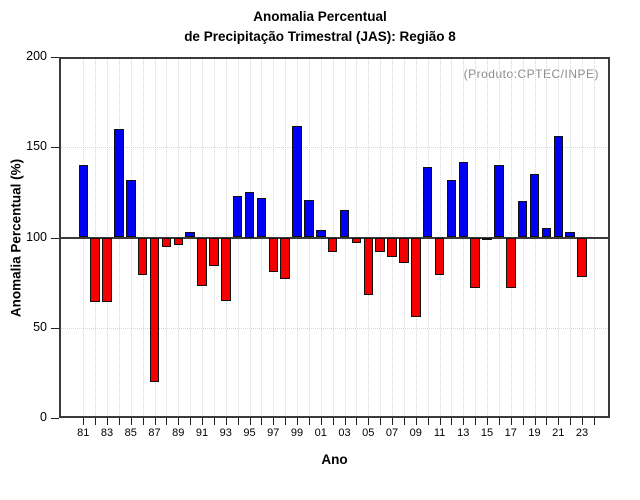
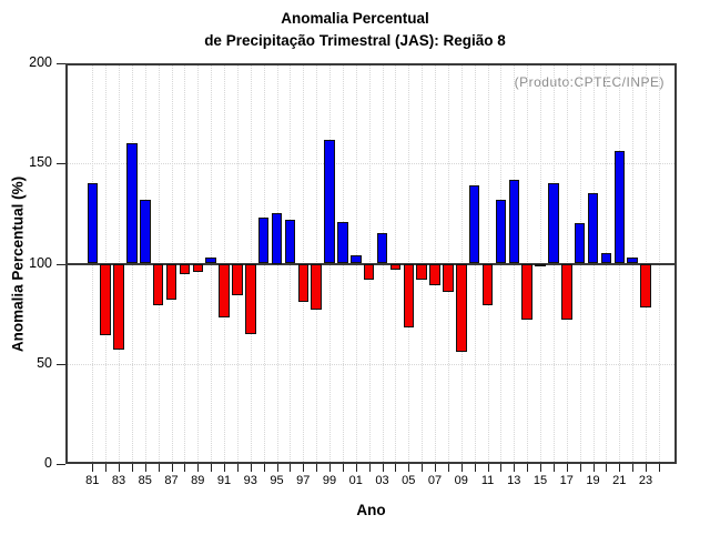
83: 64 -> 57
87: 20 -> 82
